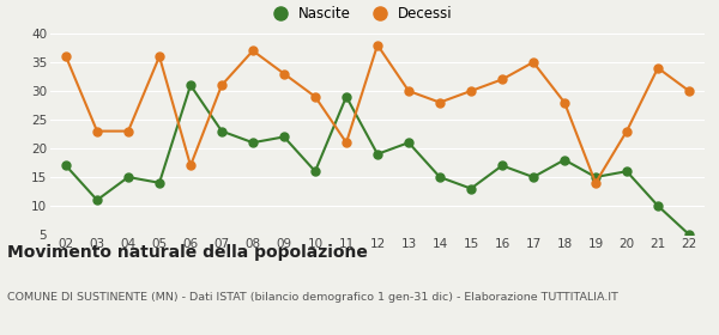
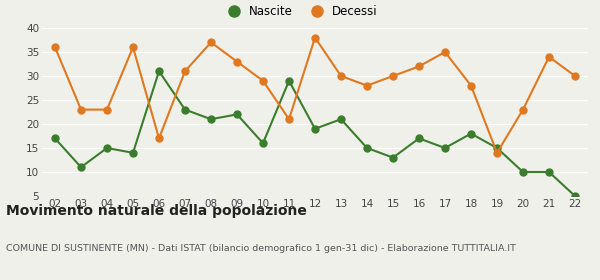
Nascite/20: 16 -> 10
